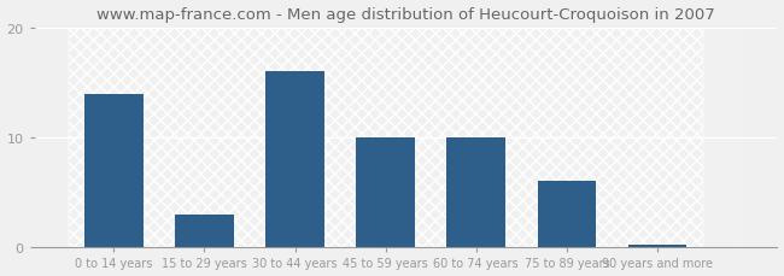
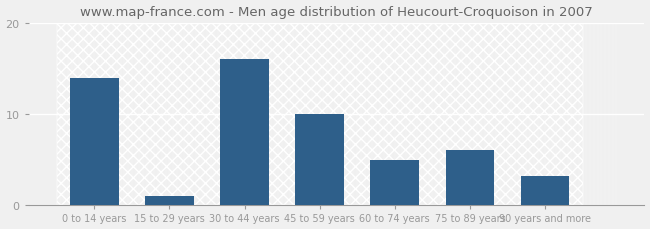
15 to 29 years: 3.0 -> 1.0
60 to 74 years: 10.0 -> 5.0
90 years and more: 0.2 -> 3.2
